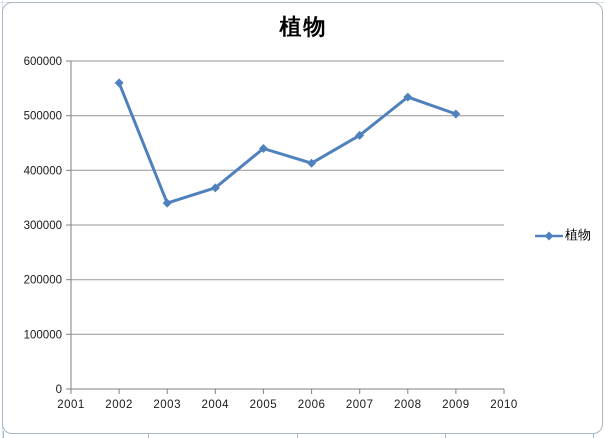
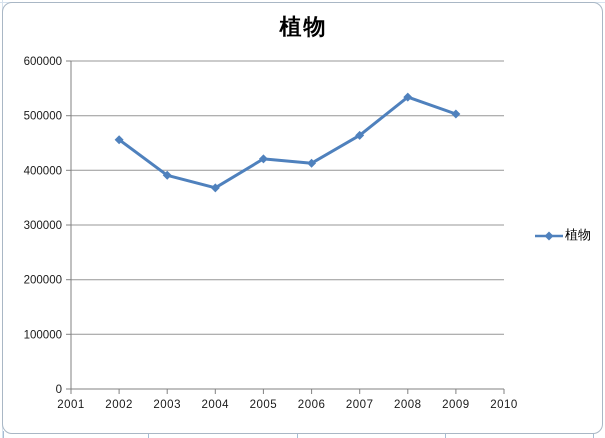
2002: 560000 -> 460000
2003: 340000 -> 390000
2005: 440000 -> 420000
